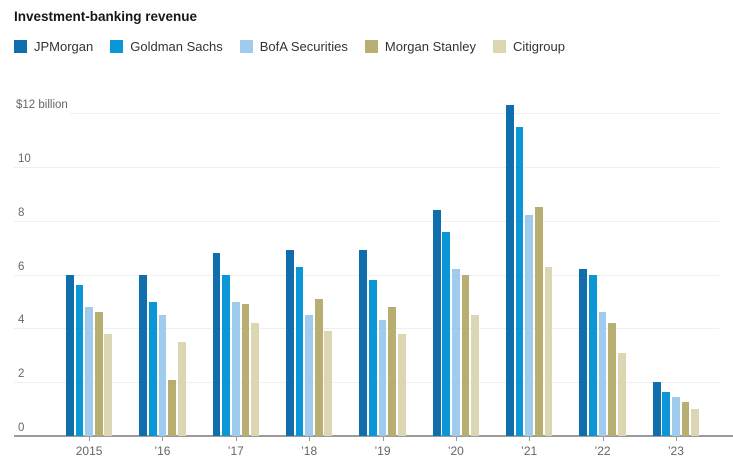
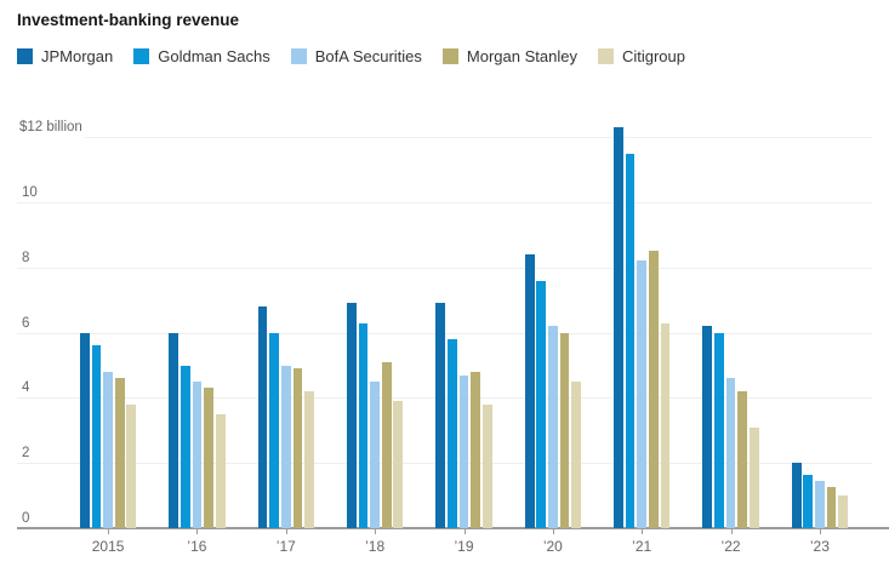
Morgan Stanley/’16: 2.1 -> 4.3
BofA Securities/’19: 4.3 -> 4.7
